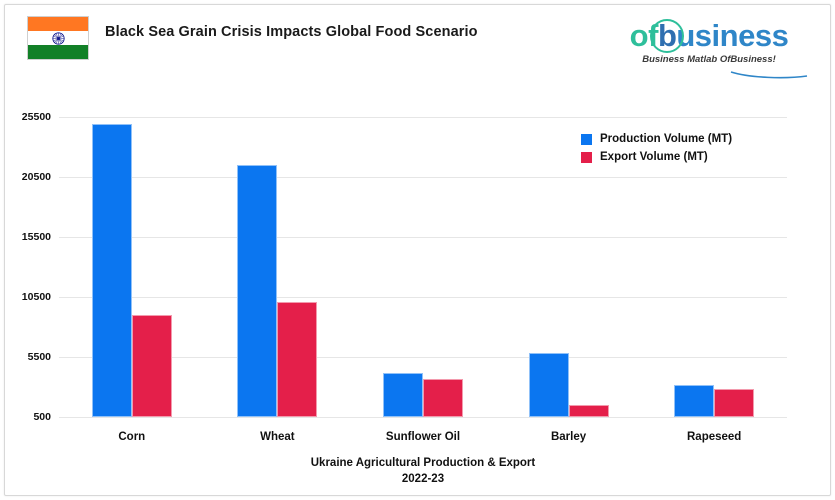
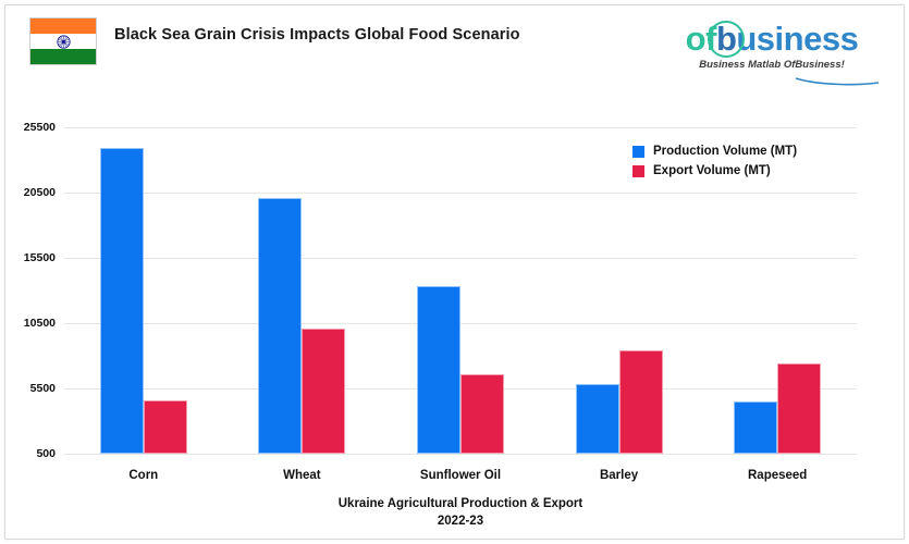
Production Volume (MT)/Corn: 24900 -> 23900
Export Volume (MT)/Corn: 9000 -> 4600
Production Volume (MT)/Wheat: 21500 -> 20100
Production Volume (MT)/Sunflower Oil: 4200 -> 13300
Export Volume (MT)/Sunflower Oil: 3700 -> 6600
Export Volume (MT)/Barley: 1500 -> 8400
Production Volume (MT)/Rapeseed: 3200 -> 4500
Export Volume (MT)/Rapeseed: 2800 -> 7400
